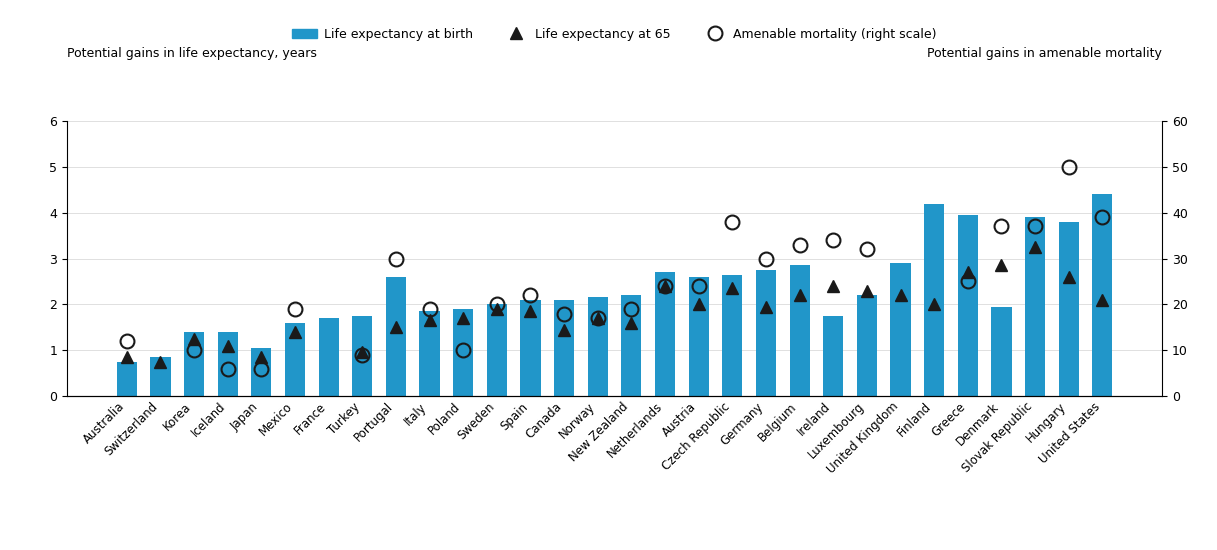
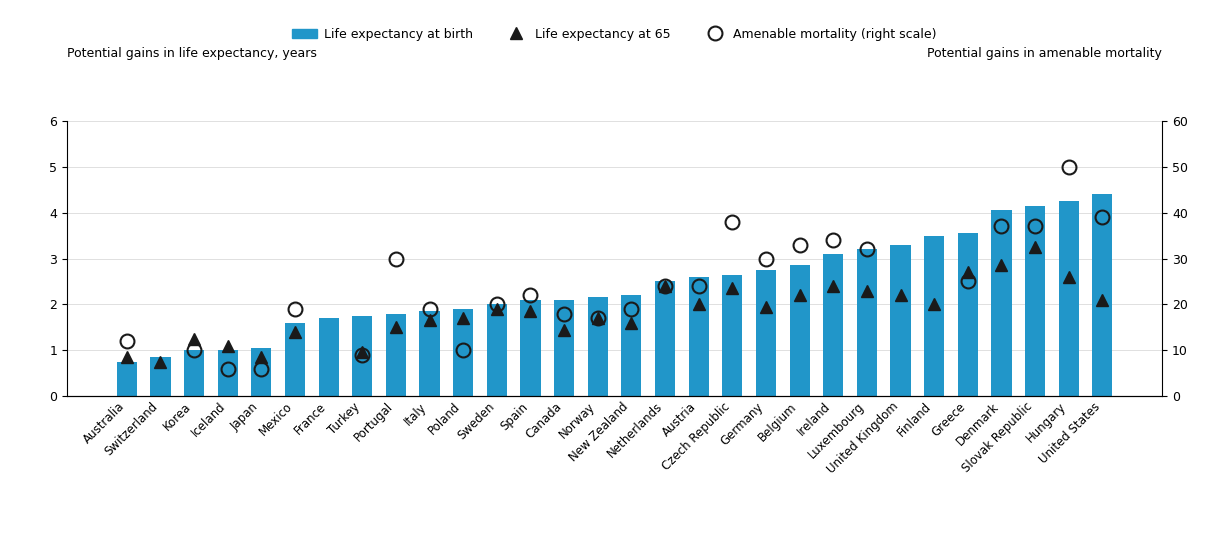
Korea: 1.40 -> 1.00
Iceland: 1.40 -> 1.00
Portugal: 2.60 -> 1.80
Netherlands: 2.70 -> 2.50
Ireland: 1.75 -> 3.10
Luxembourg: 2.20 -> 3.20
United Kingdom: 2.90 -> 3.30
Finland: 4.20 -> 3.50
Greece: 3.95 -> 3.55
Denmark: 1.95 -> 4.05
Slovak Republic: 3.90 -> 4.15
Hungary: 3.80 -> 4.25
